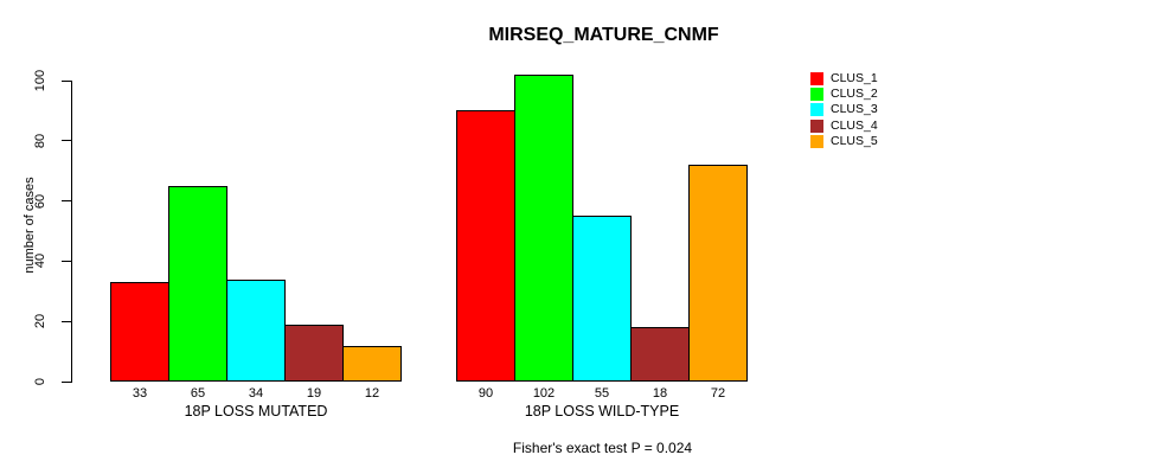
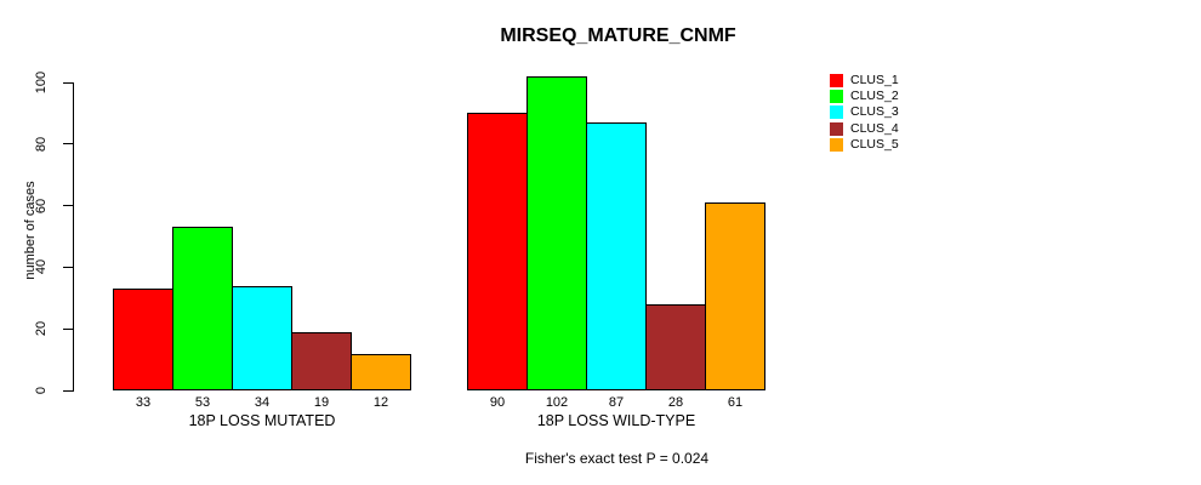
CLUS_2/18P LOSS MUTATED: 65 -> 53
CLUS_3/18P LOSS WILD-TYPE: 55 -> 87
CLUS_4/18P LOSS WILD-TYPE: 18 -> 28
CLUS_5/18P LOSS WILD-TYPE: 72 -> 61
